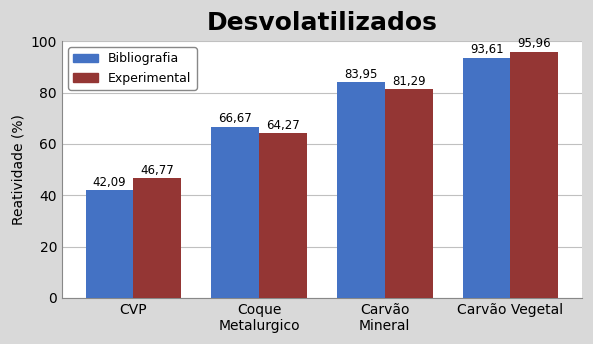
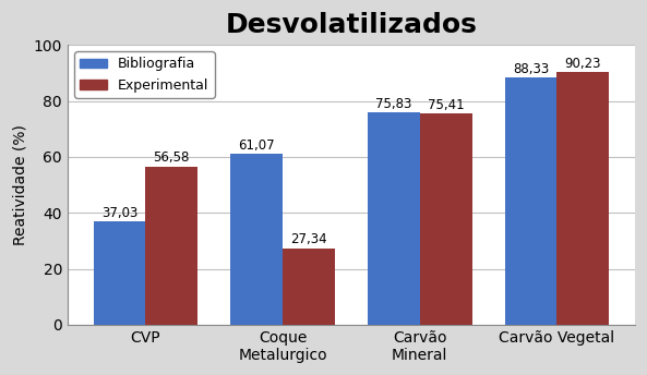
Bibliografia/CVP: 42,09 -> 37,03
Experimental/CVP: 46,77 -> 56,58
Bibliografia/Coque Metalurgico: 66,67 -> 61,07
Experimental/Coque Metalurgico: 64,27 -> 27,34
Bibliografia/Carvão Mineral: 83,95 -> 75,83
Experimental/Carvão Mineral: 81,29 -> 75,41
Bibliografia/Carvão Vegetal: 93,61 -> 88,33
Experimental/Carvão Vegetal: 95,96 -> 90,23
